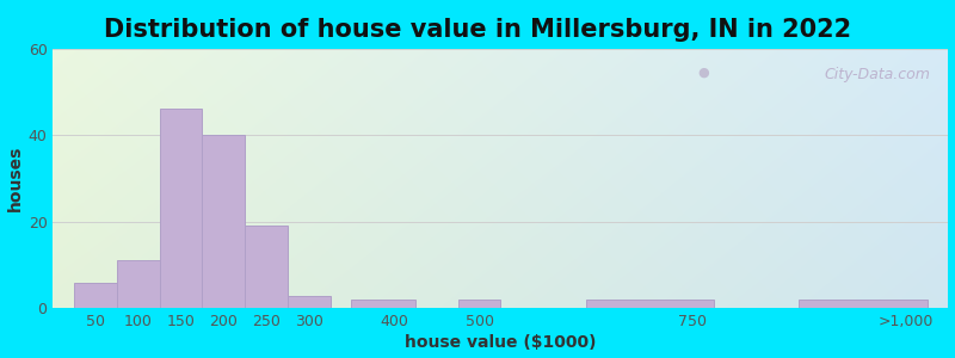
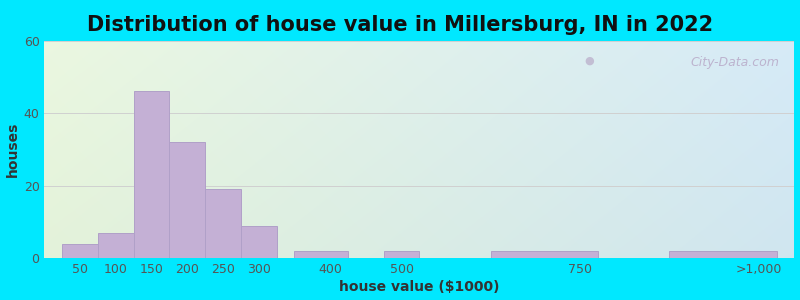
50: 6 -> 4
100: 11 -> 7
200: 40 -> 32
300: 3 -> 9
